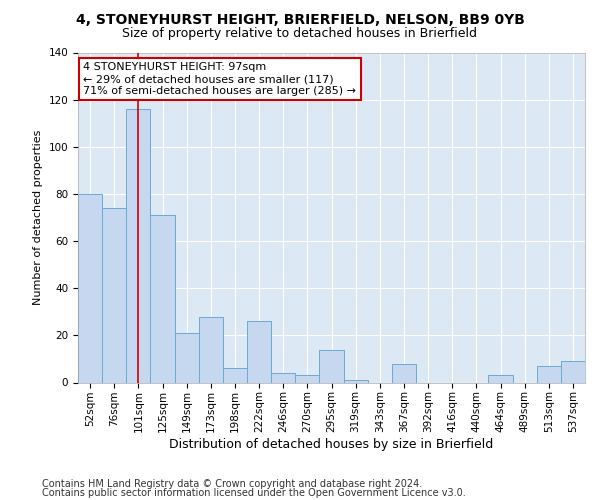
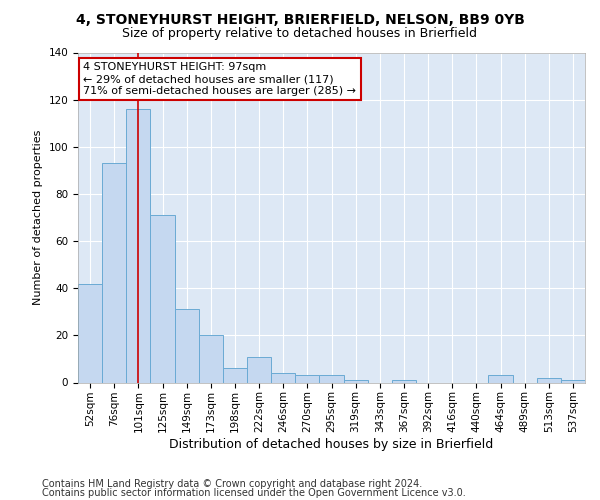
52sqm: 80 -> 42
76sqm: 74 -> 93
149sqm: 21 -> 31
173sqm: 28 -> 20
222sqm: 26 -> 11
295sqm: 14 -> 3
367sqm: 8 -> 1
513sqm: 7 -> 2
537sqm: 9 -> 1
